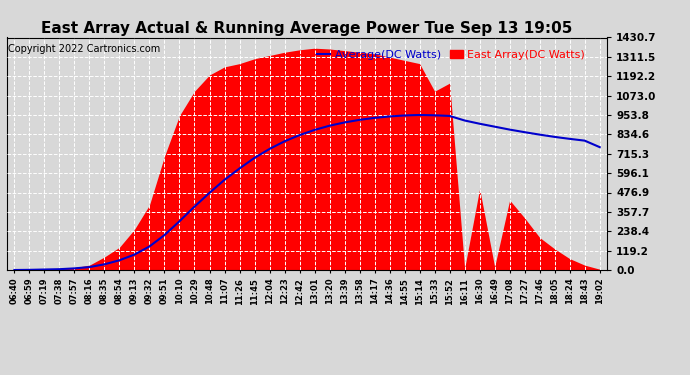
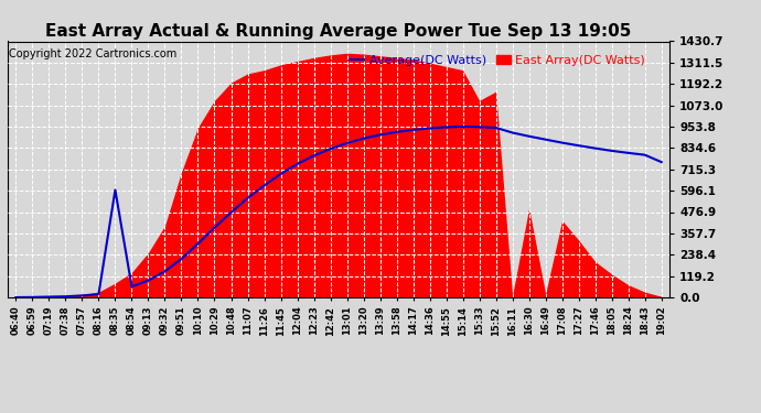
Average(DC Watts)/08:35: 40 -> 600
